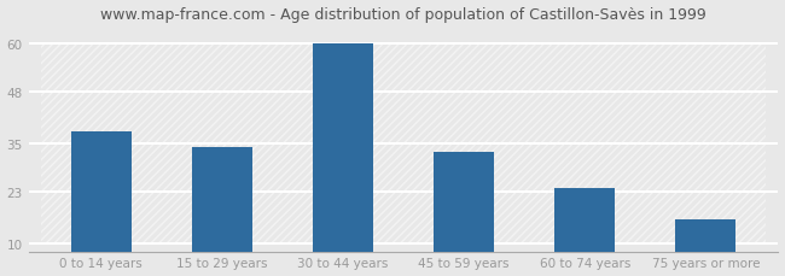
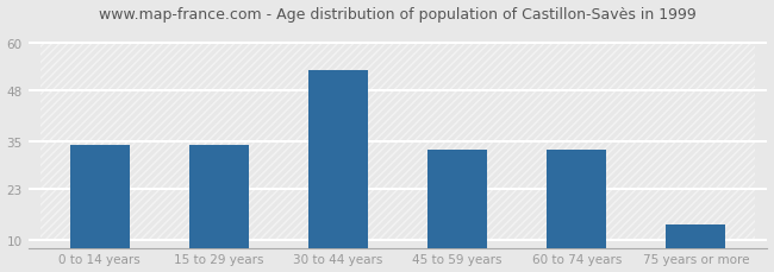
0 to 14 years: 38 -> 34
30 to 44 years: 60 -> 53
60 to 74 years: 24 -> 33
75 years or more: 16 -> 14
